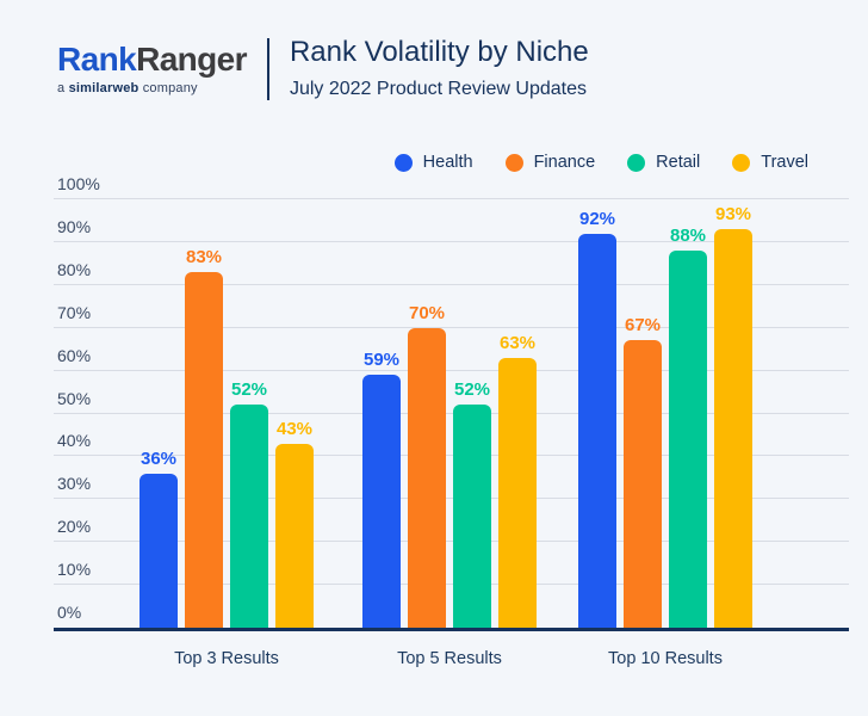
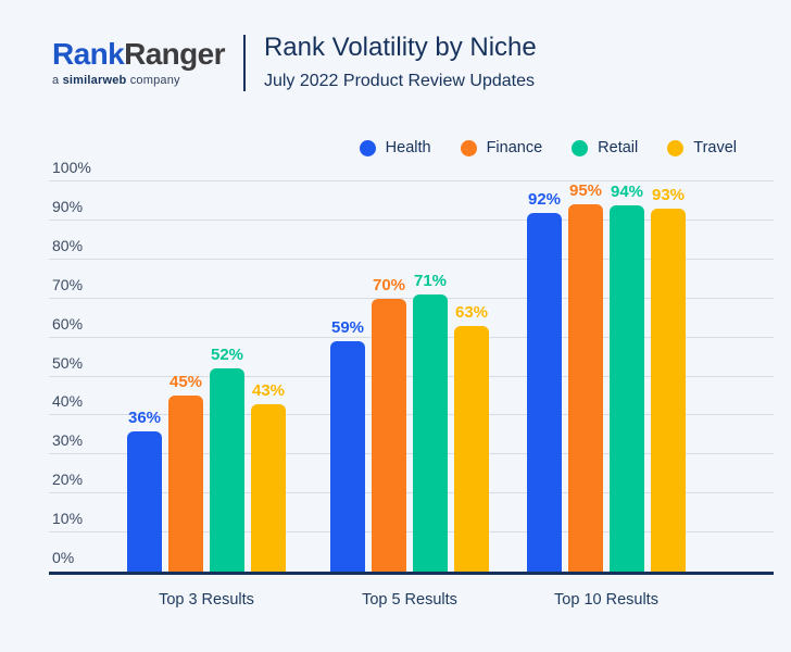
Finance/Top 3 Results: 83% -> 45%
Retail/Top 5 Results: 52% -> 71%
Finance/Top 10 Results: 67% -> 95%
Retail/Top 10 Results: 88% -> 94%
